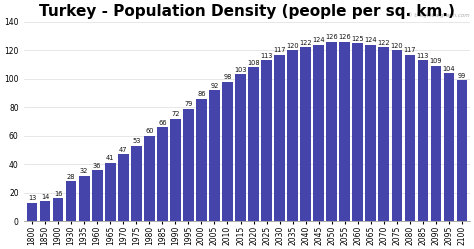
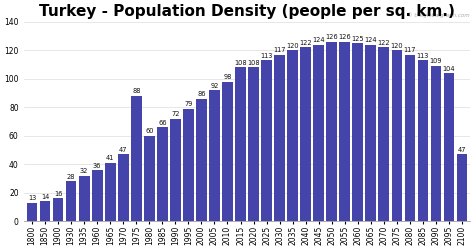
1975: 53 -> 88
2015: 103 -> 108
2100: 99 -> 47
